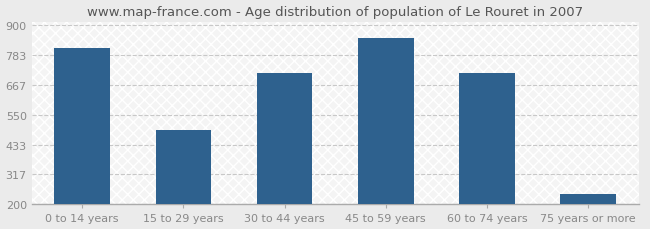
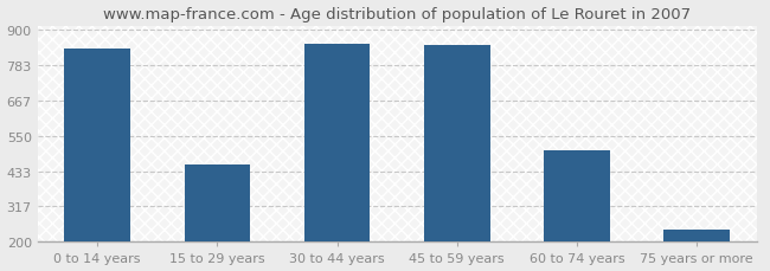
0 to 14 years: 810 -> 840
15 to 29 years: 490 -> 456
30 to 44 years: 715 -> 856
60 to 74 years: 715 -> 503
